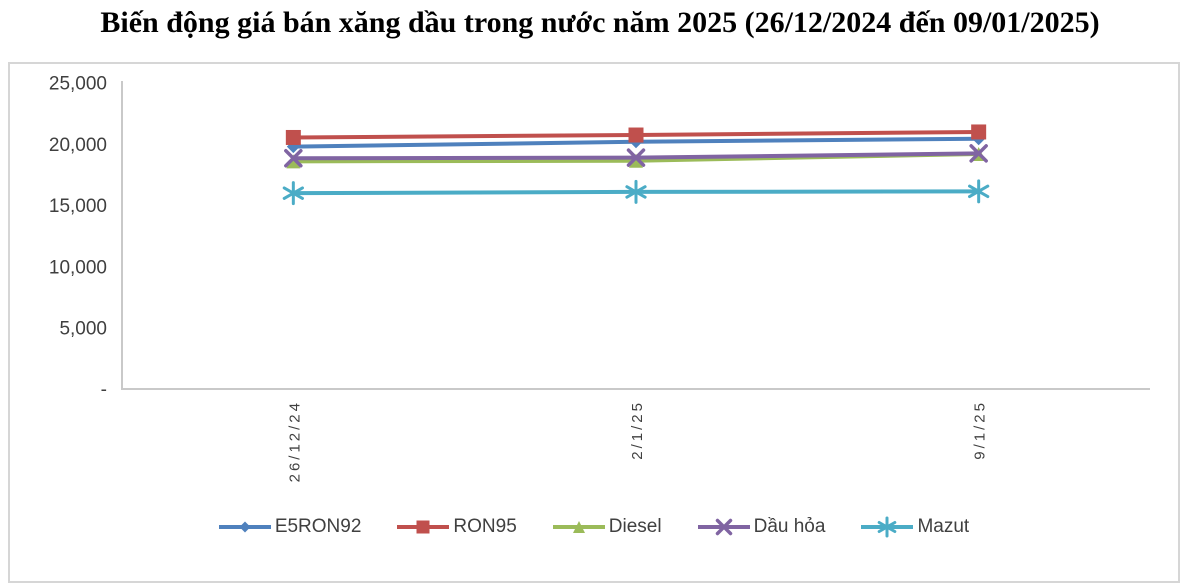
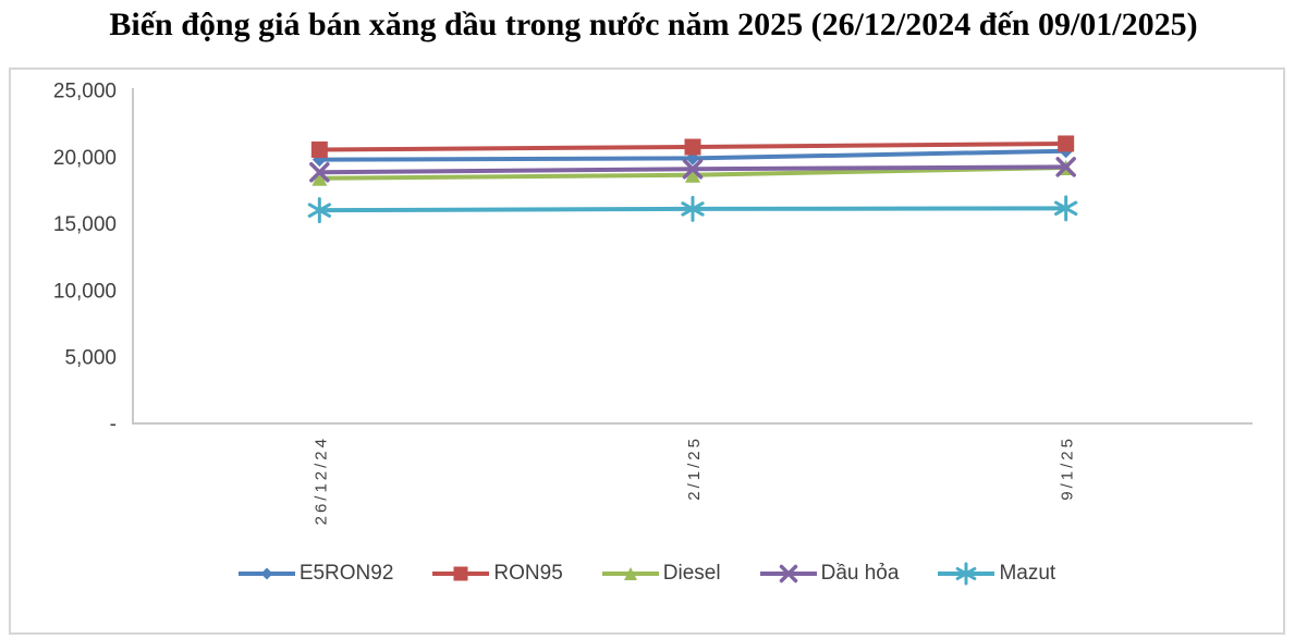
Diesel/26/12/24: 18600 -> 18400
E5RON92/2/1/25: 20200 -> 19900
Dầu hỏa/2/1/25: 18900 -> 19100
